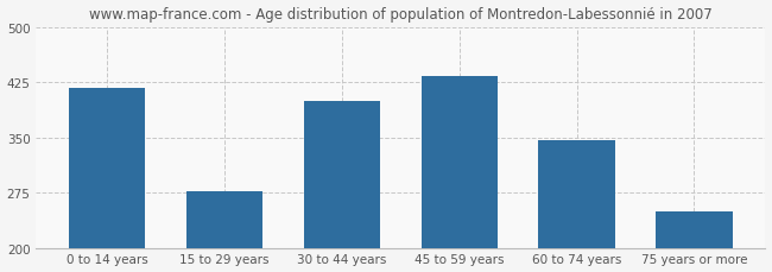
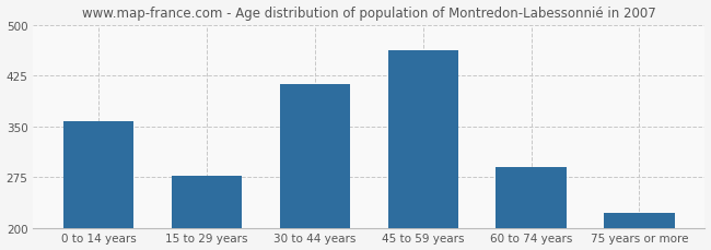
0 to 14 years: 418 -> 357
30 to 44 years: 400 -> 413
45 to 59 years: 434 -> 462
60 to 74 years: 346 -> 290
75 years or more: 250 -> 222
